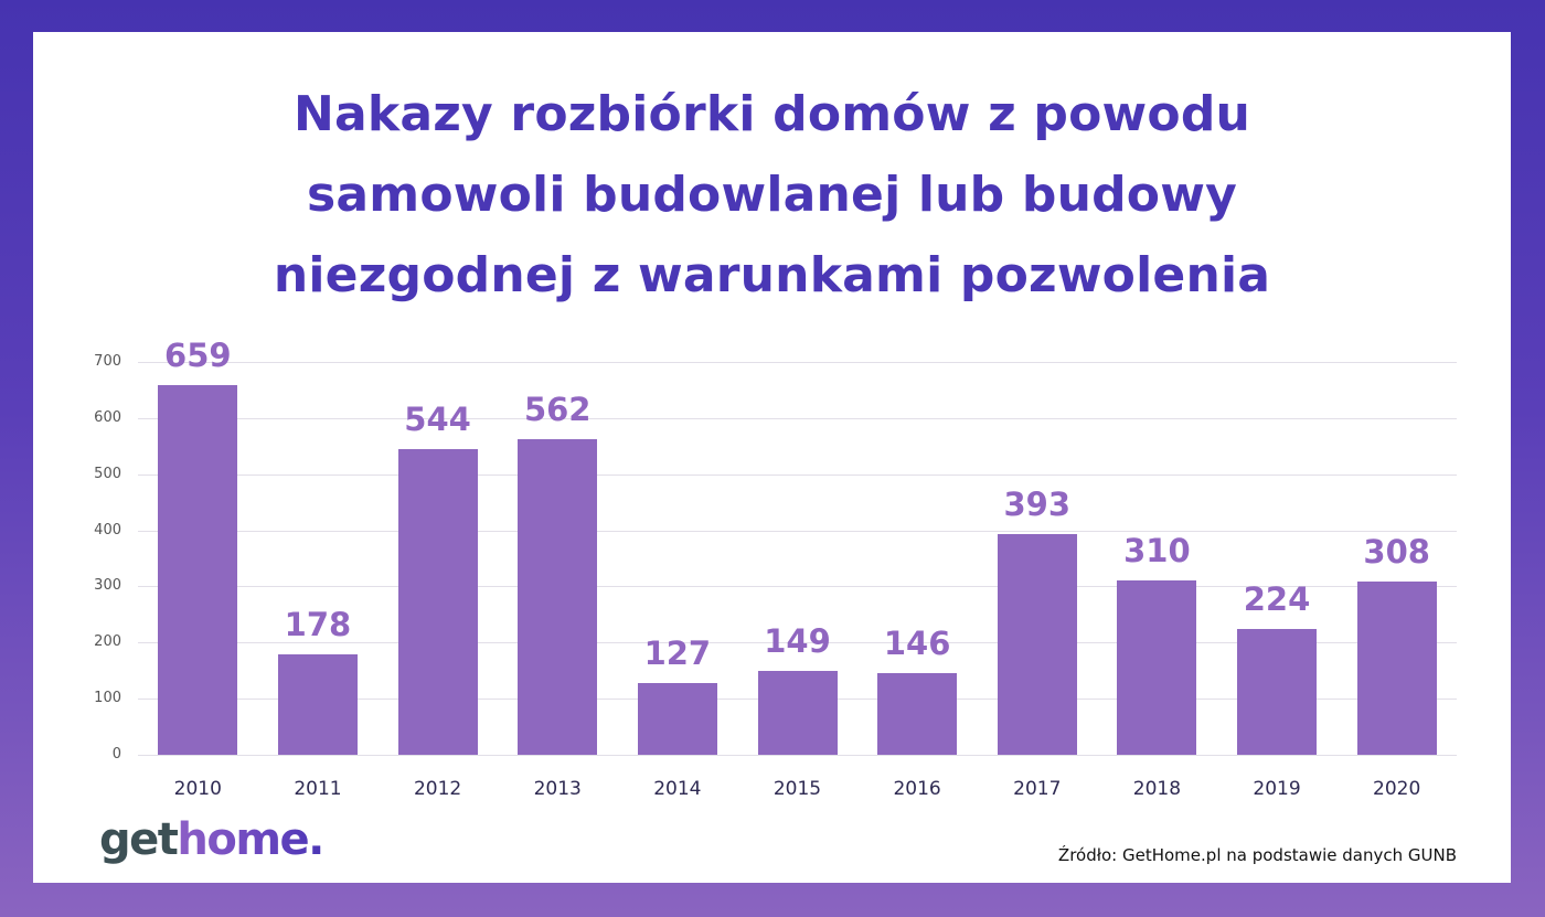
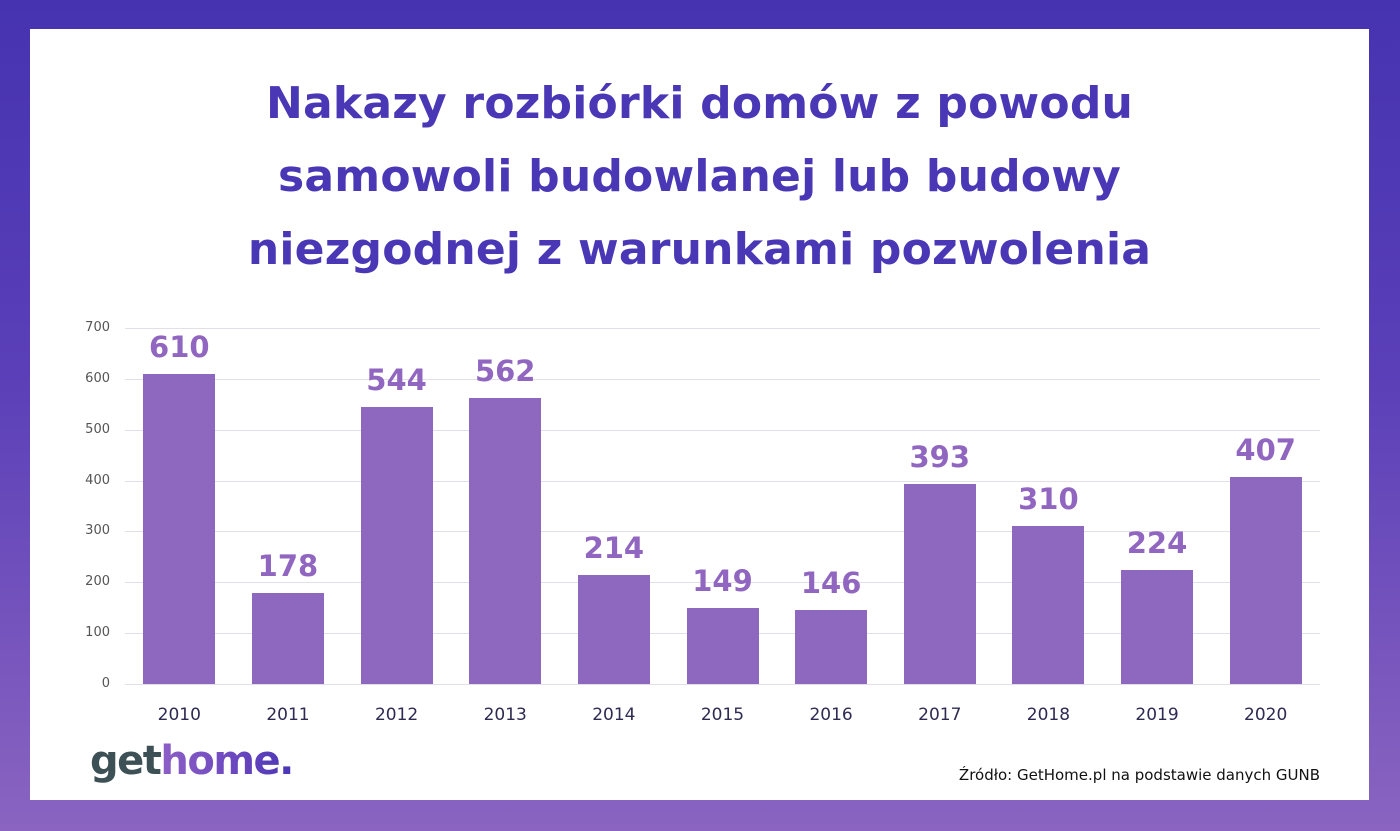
2010: 659 -> 610
2014: 127 -> 214
2020: 308 -> 407
